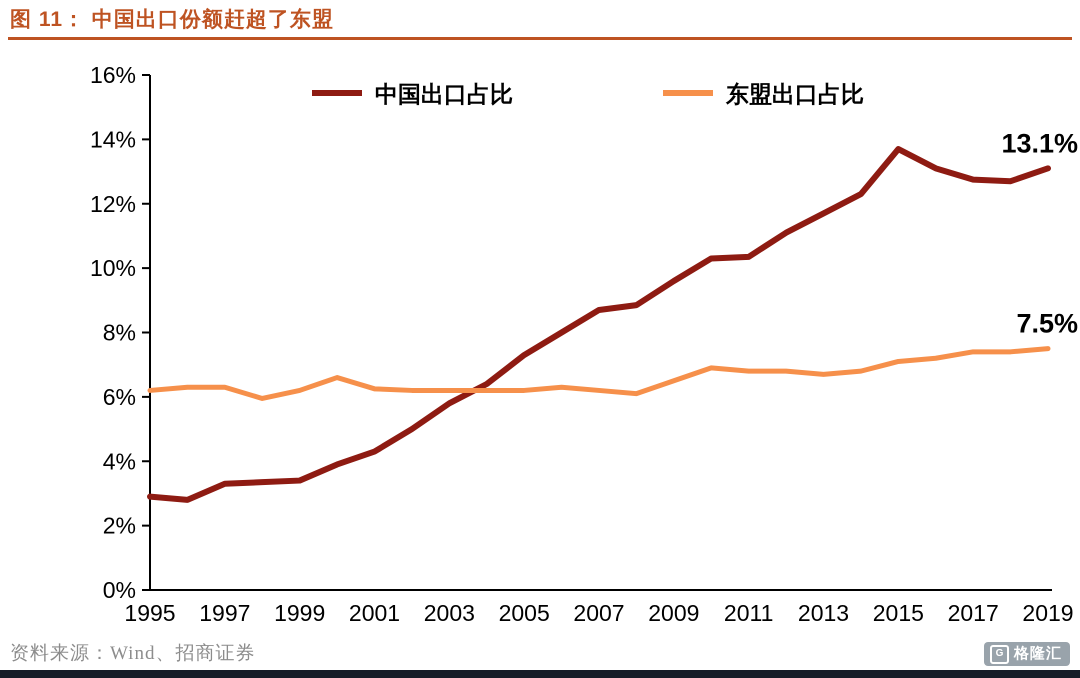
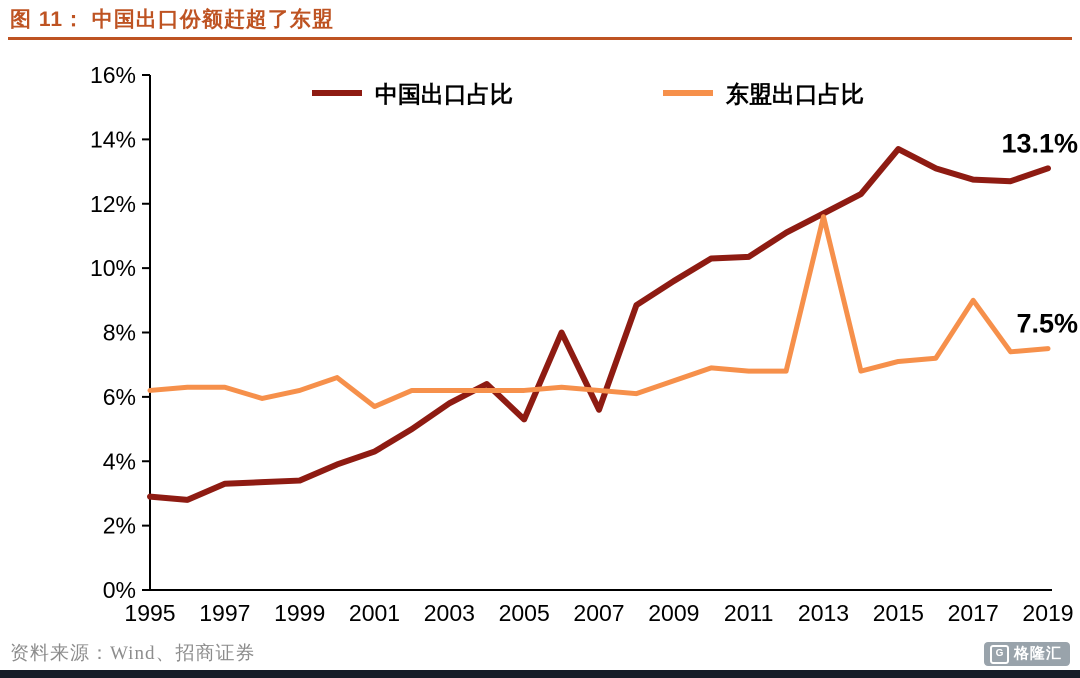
东盟出口占比/2001: 6.2% -> 5.7%
中国出口占比/2005: 7.3% -> 5.3%
中国出口占比/2007: 8.7% -> 5.6%
东盟出口占比/2013: 6.7% -> 11.6%
东盟出口占比/2017: 7.4% -> 9.0%
